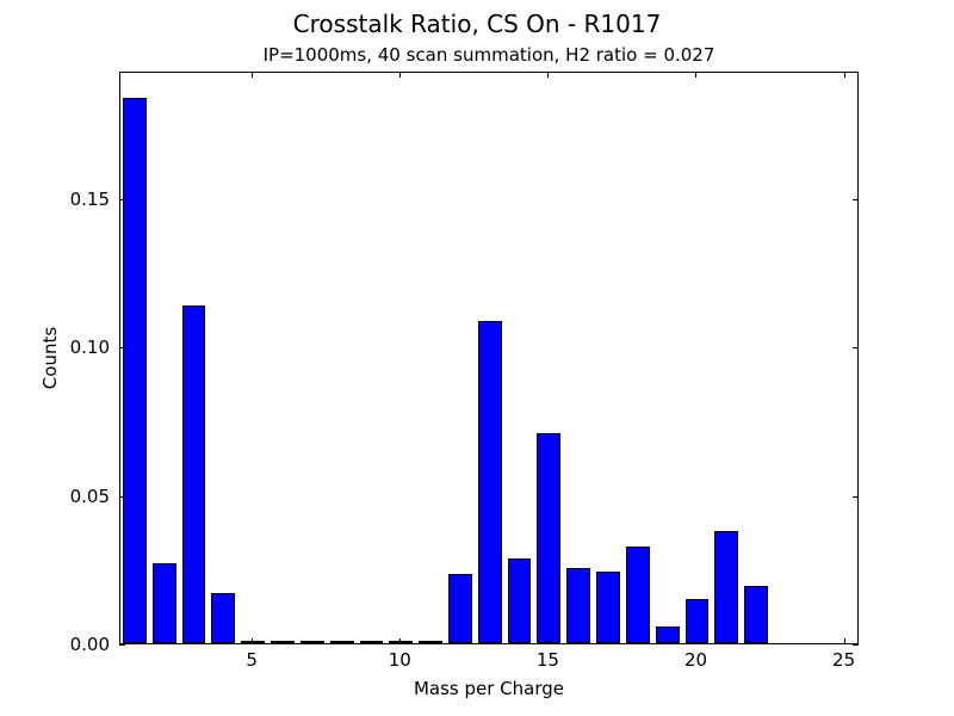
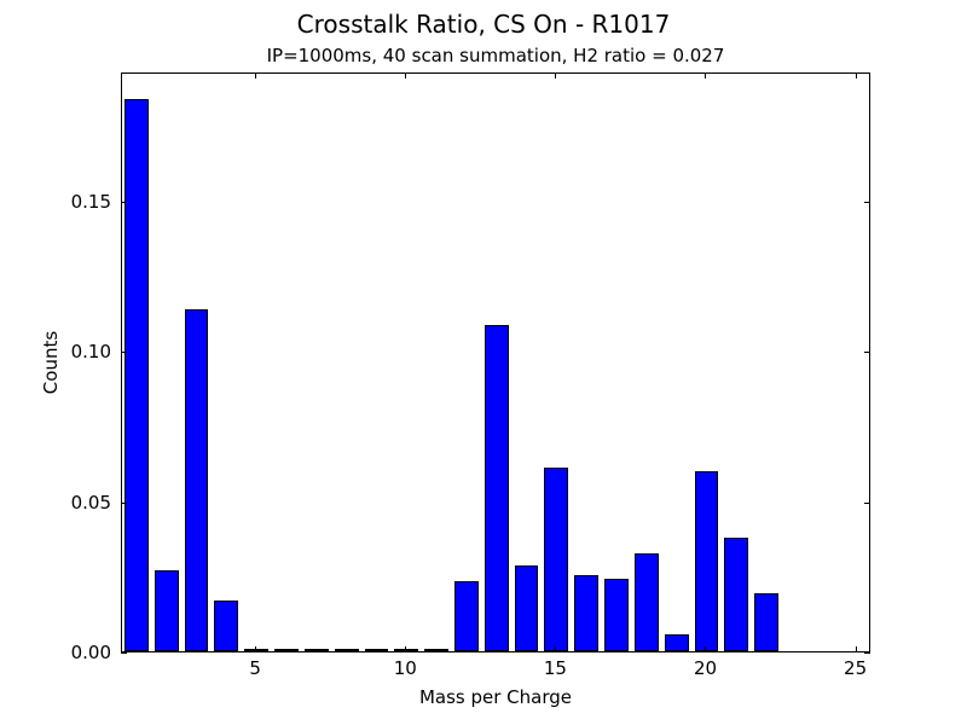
15: 0.071 -> 0.061
20: 0.015 -> 0.060
